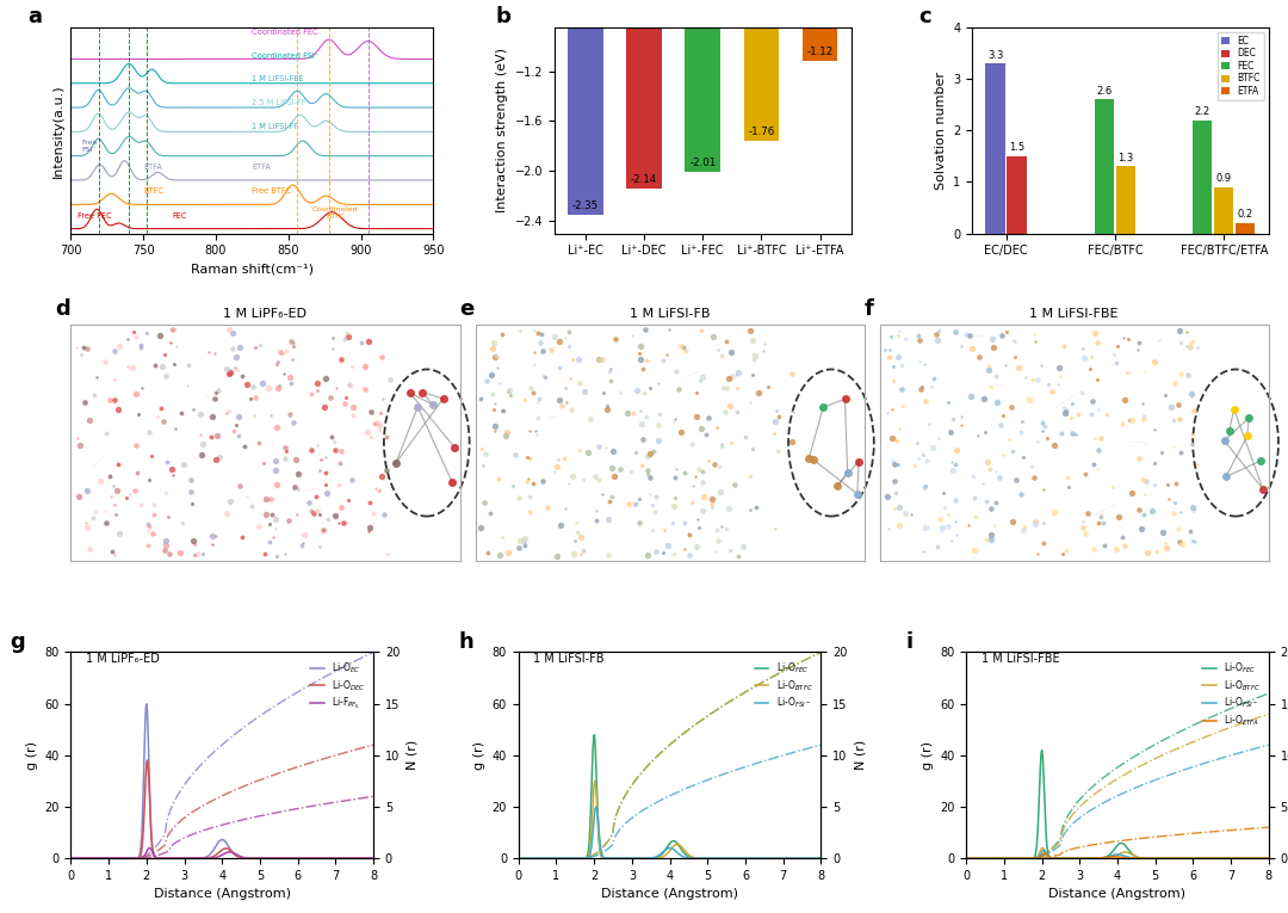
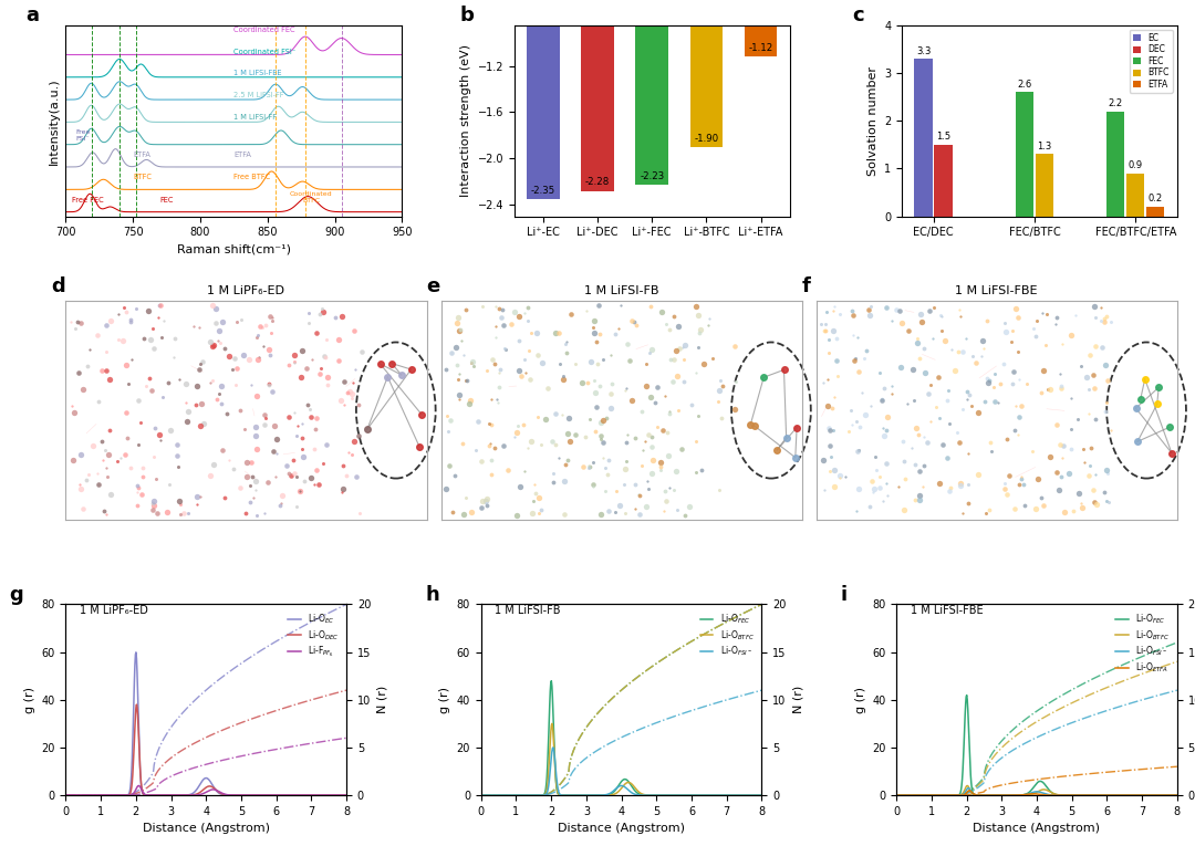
Li⁺-DEC: -2.14 -> -2.28
Li⁺-FEC: -2.01 -> -2.23
Li⁺-BTFC: -1.76 -> -1.90
